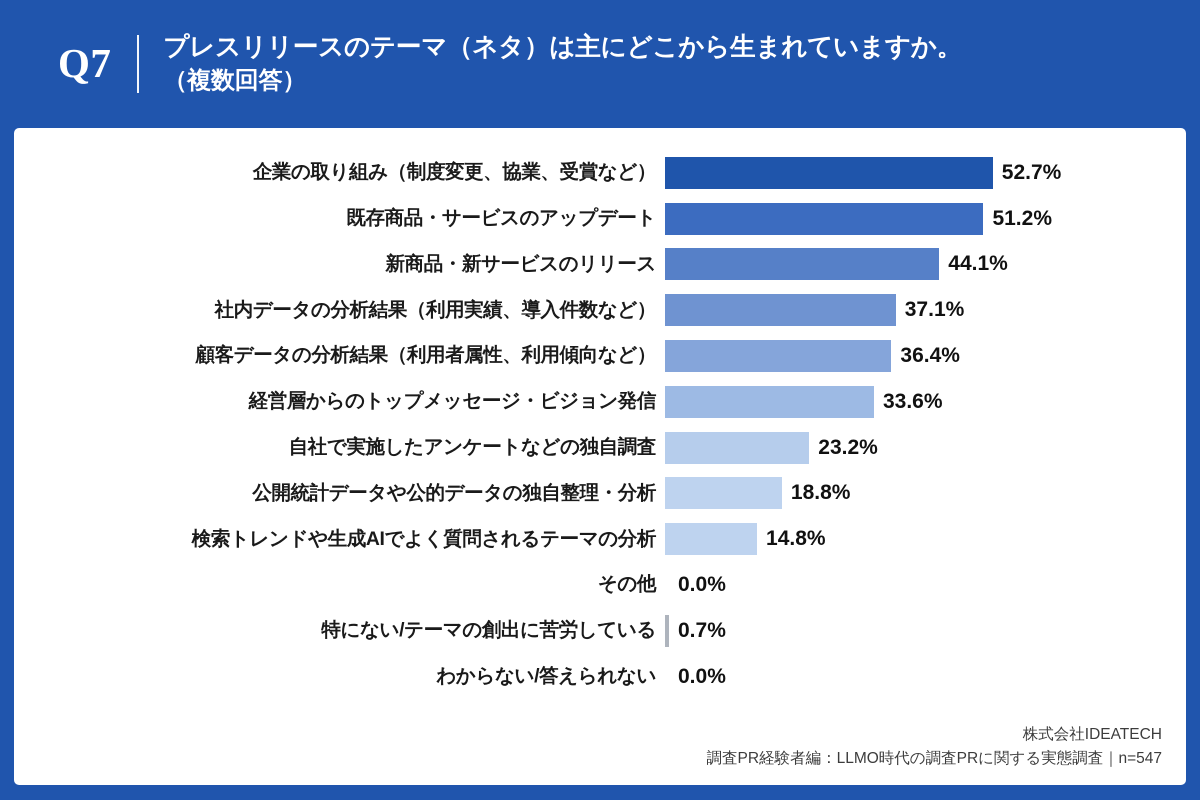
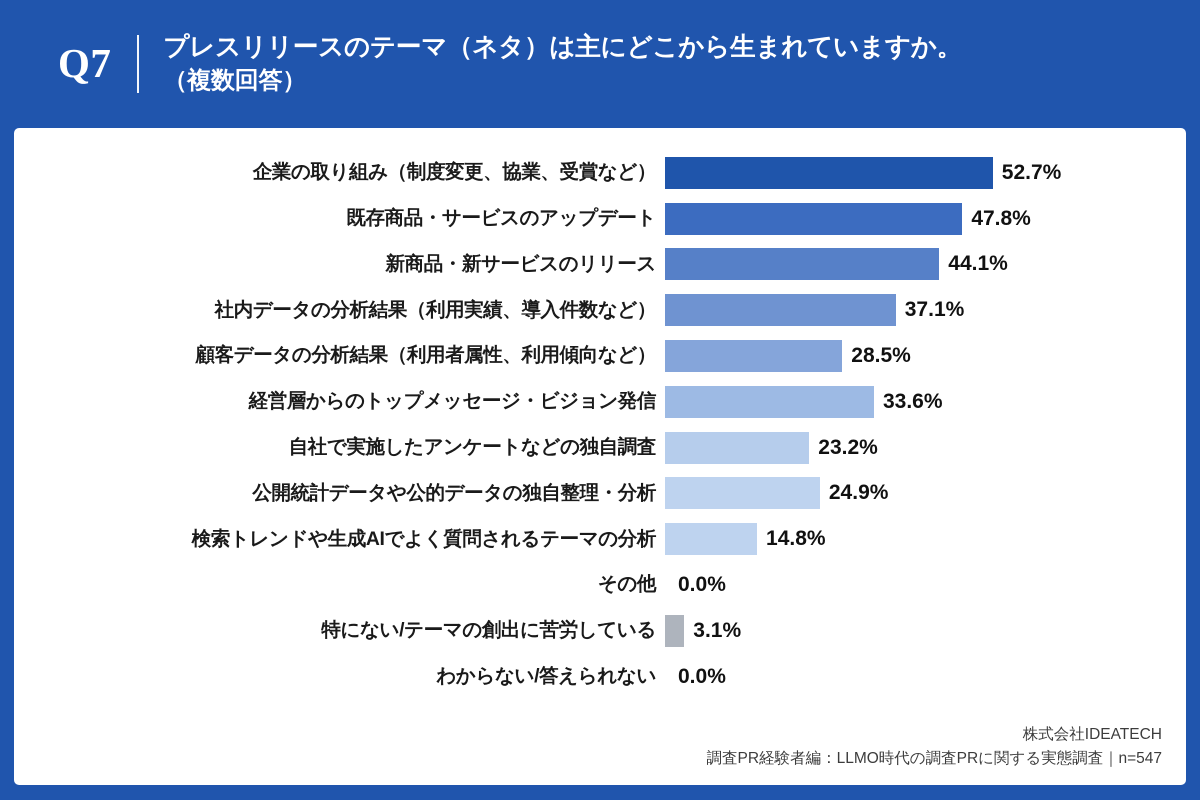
既存商品・サービスのアップデート: 51.2% -> 47.8%
顧客データの分析結果（利用者属性、利用傾向など）: 36.4% -> 28.5%
公開統計データや公的データの独自整理・分析: 18.8% -> 24.9%
特にない/テーマの創出に苦労している: 0.7% -> 3.1%
